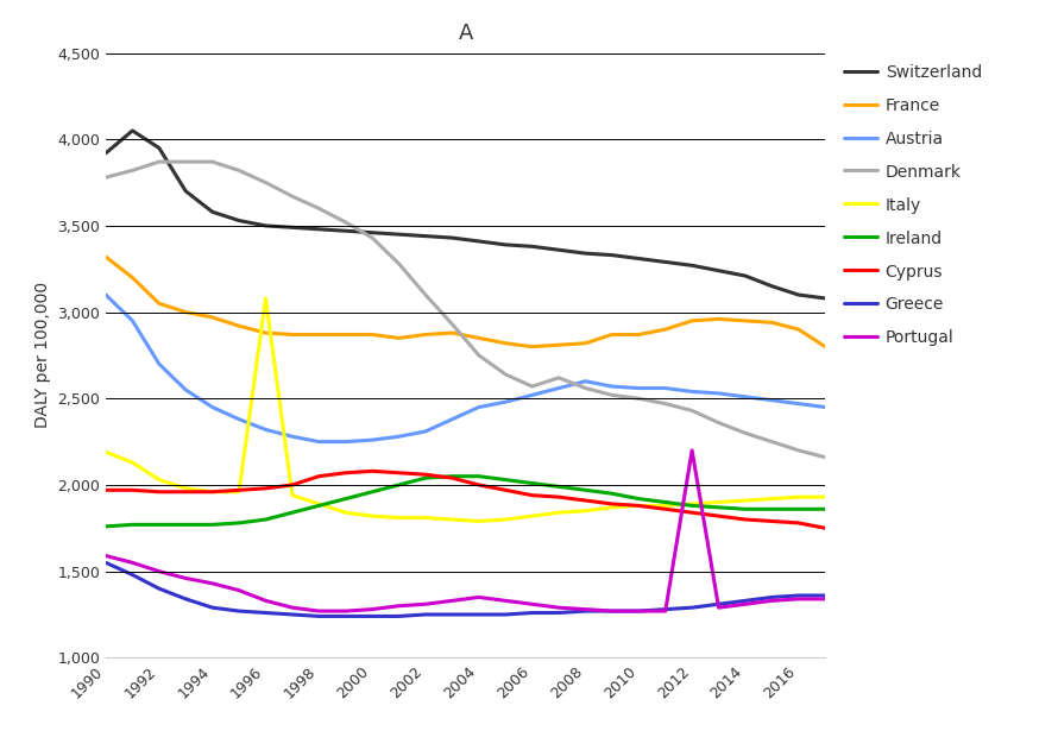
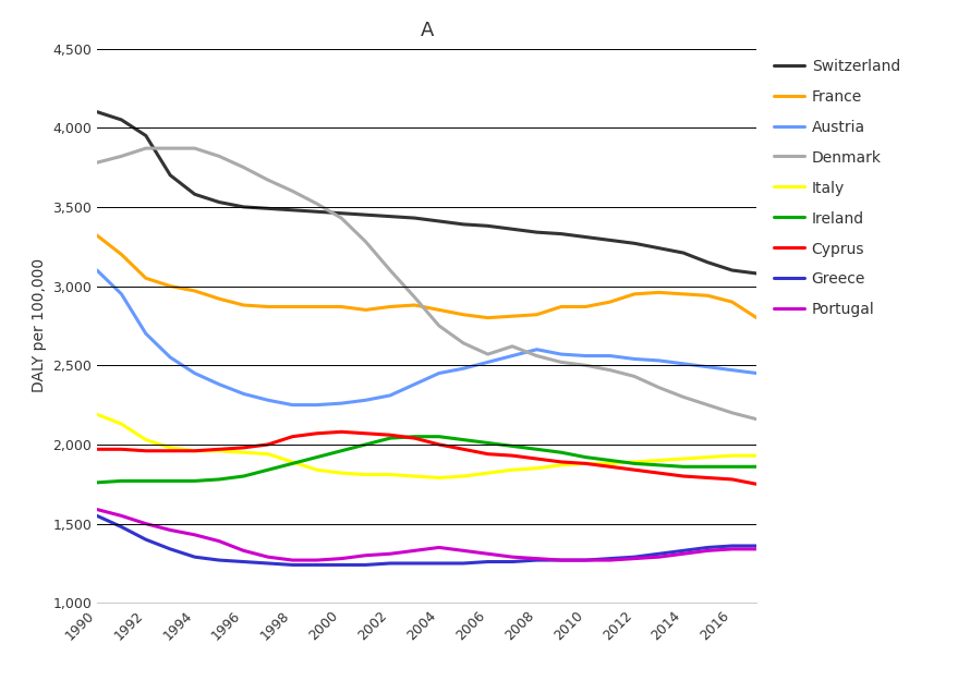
Switzerland/1990: 3,920 -> 4,100
Italy/1996: 3,080 -> 1,950
Portugal/2012: 2,200 -> 1,280
